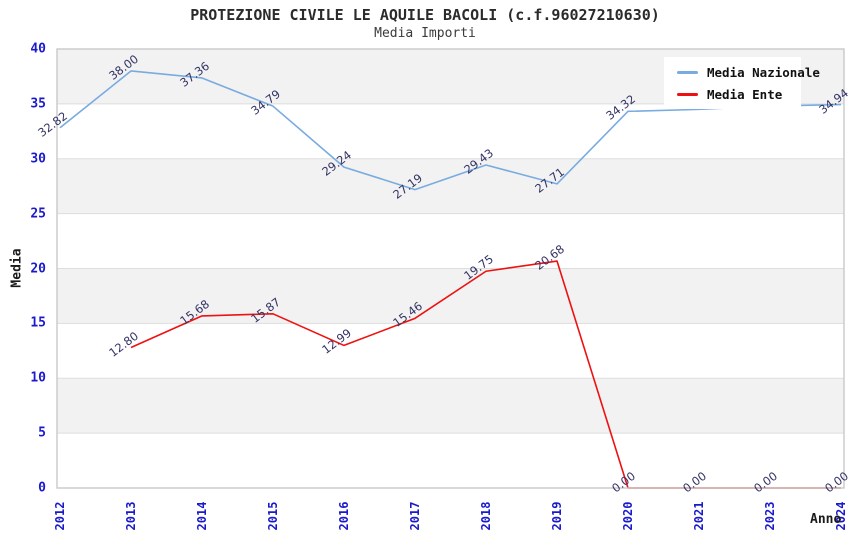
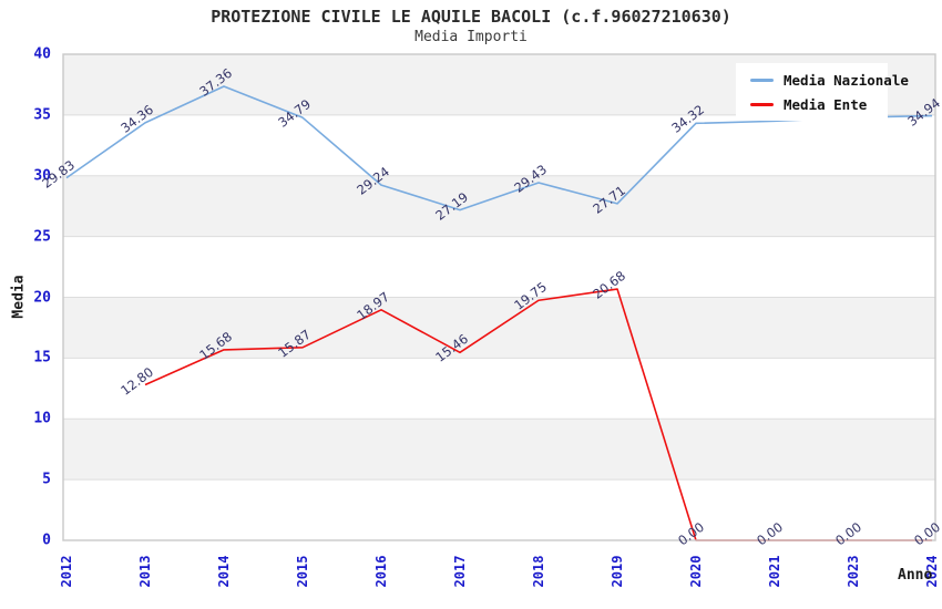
Media Nazionale/2012: 32.82 -> 29.83
Media Nazionale/2013: 38.00 -> 34.36
Media Ente/2016: 12.99 -> 18.97
